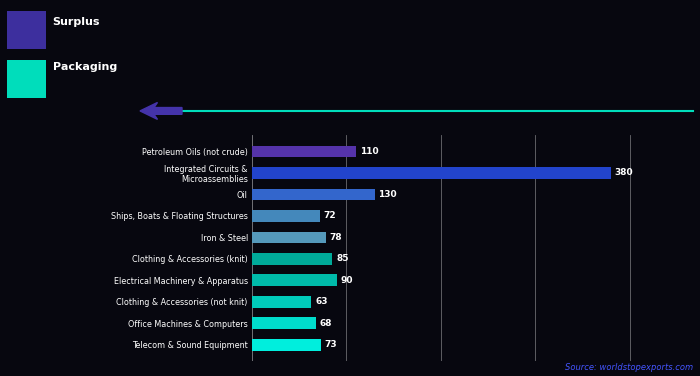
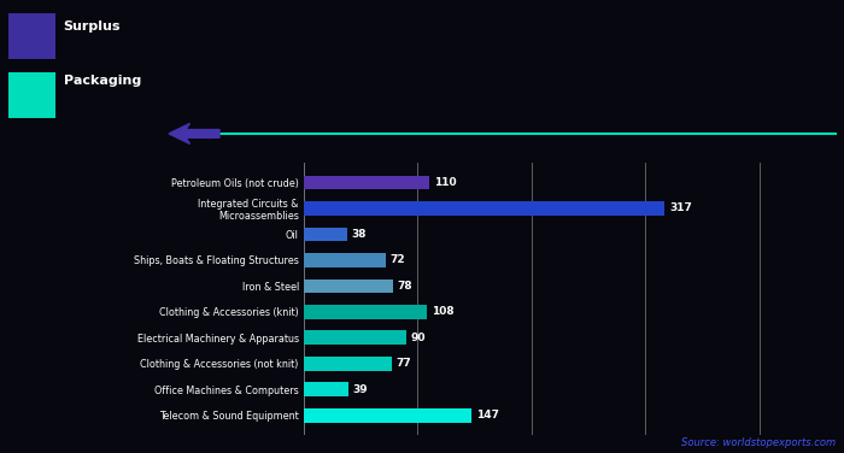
Integrated Circuits & Microassemblies: 380 -> 317
Oil: 130 -> 38
Clothing & Accessories (knit): 85 -> 108
Clothing & Accessories (not knit): 63 -> 77
Office Machines & Computers: 68 -> 39
Telecom & Sound Equipment: 73 -> 147
